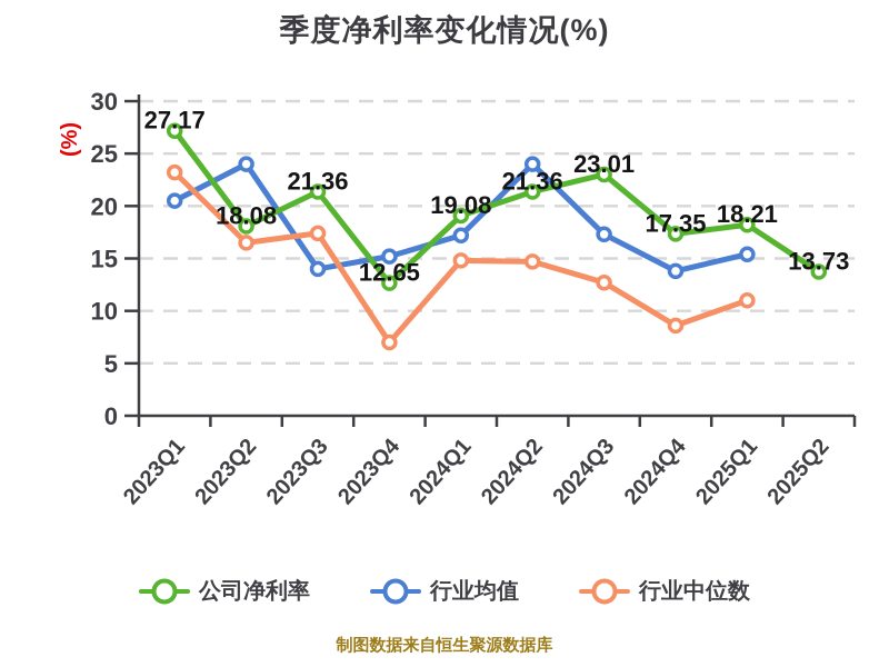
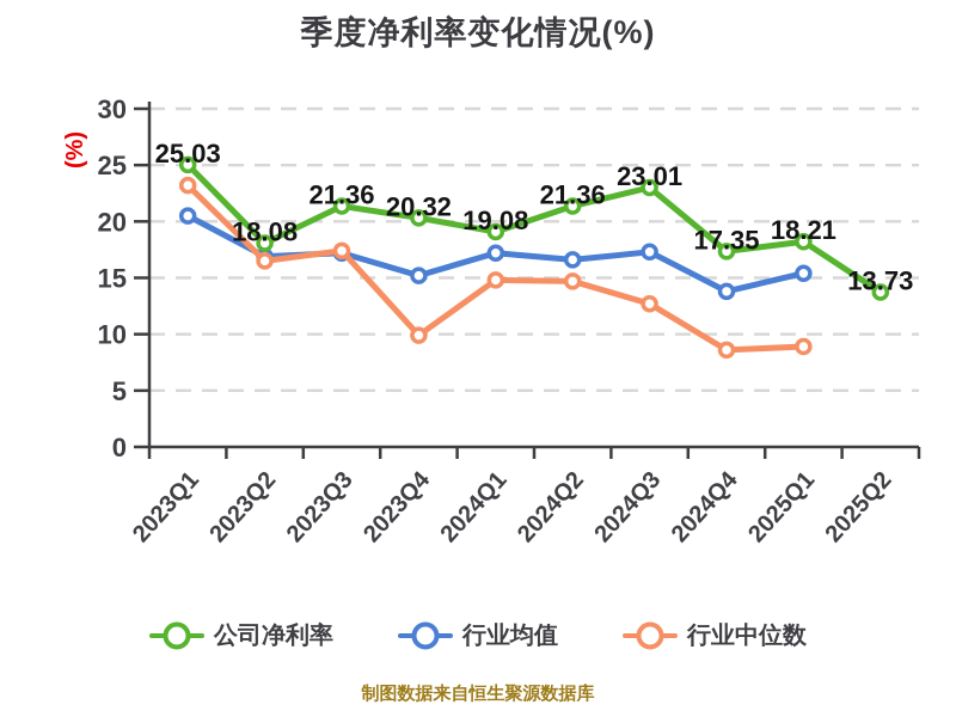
公司净利率/2023Q1: 27.17 -> 25.03
行业均值/2023Q2: 24 -> 17
行业均值/2023Q3: 14 -> 17
公司净利率/2023Q4: 12.65 -> 20.32
行业中位数/2023Q4: 7 -> 10
行业均值/2024Q2: 24 -> 17
行业中位数/2025Q1: 11 -> 9
